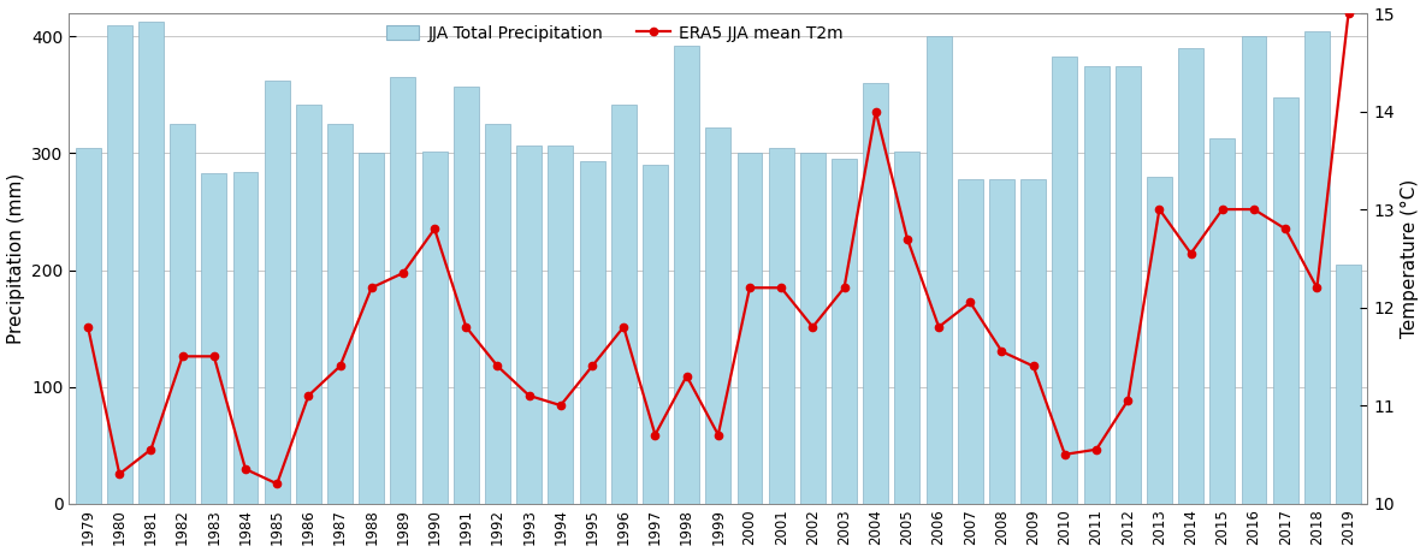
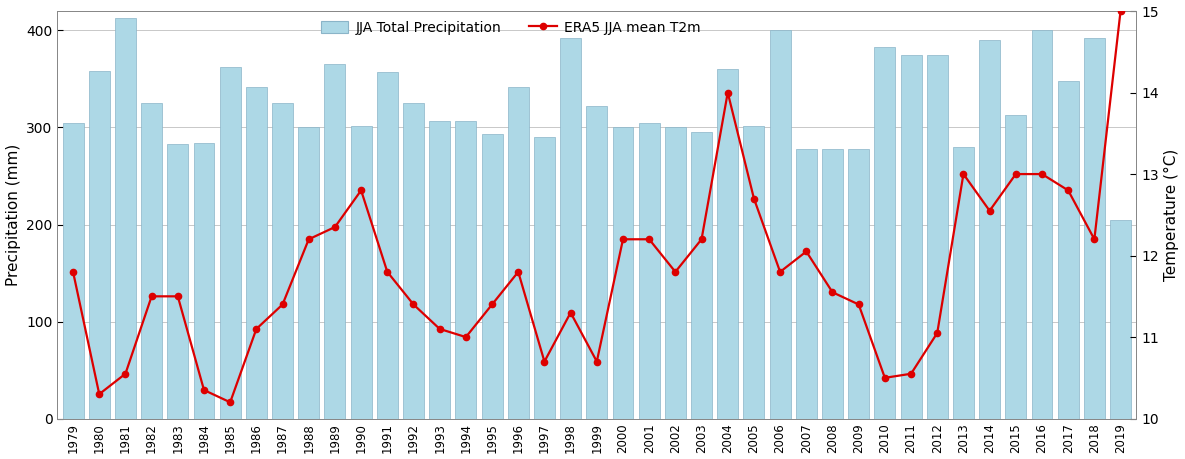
JJA Total Precipitation/1980: 410 -> 358
JJA Total Precipitation/2018: 405 -> 392
